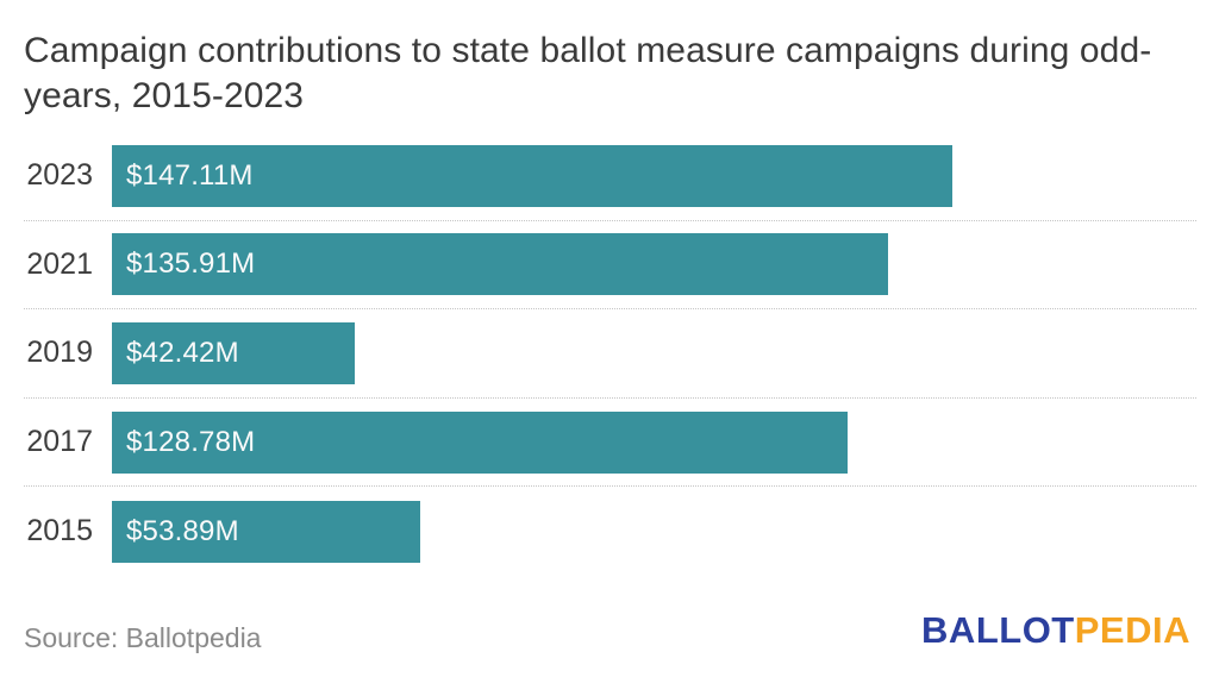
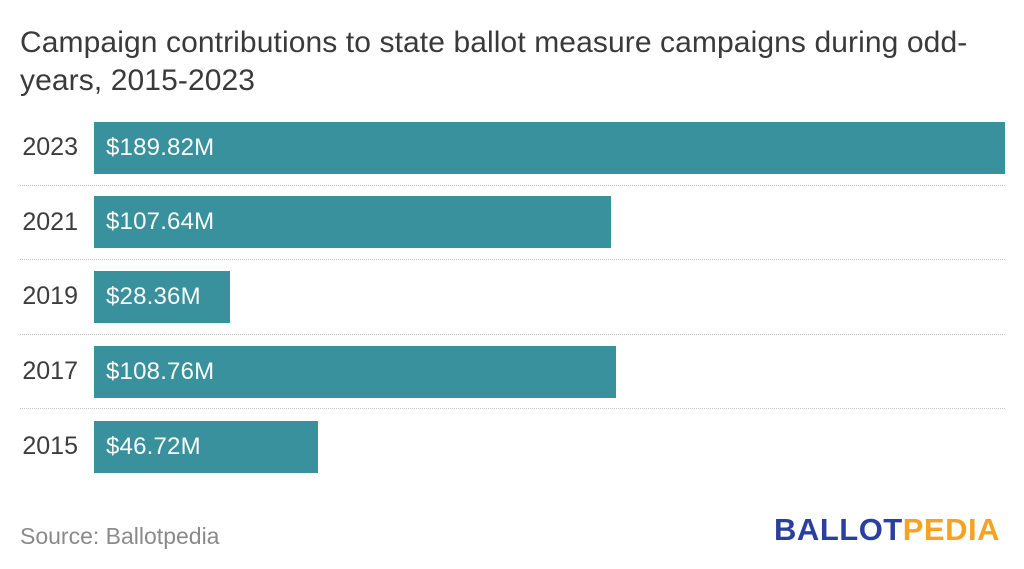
2023: $147.11M -> $189.82M
2021: $135.91M -> $107.64M
2019: $42.42M -> $28.36M
2017: $128.78M -> $108.76M
2015: $53.89M -> $46.72M
